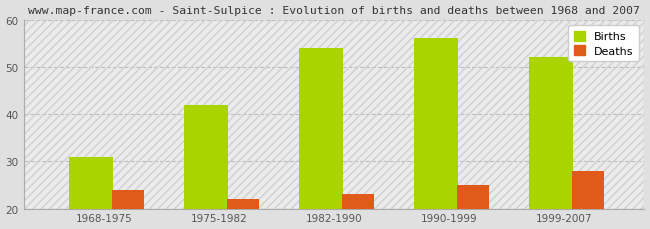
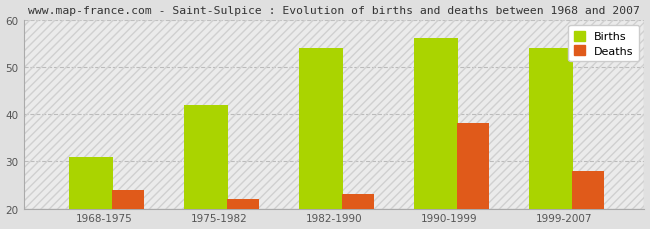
Deaths/1990-1999: 25 -> 38
Births/1999-2007: 52 -> 54
